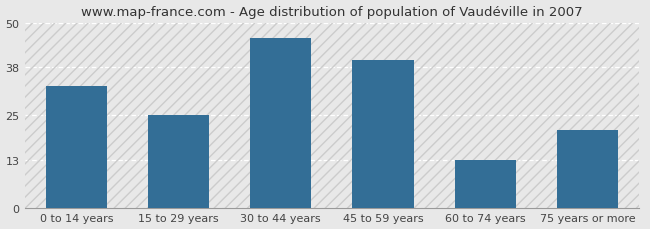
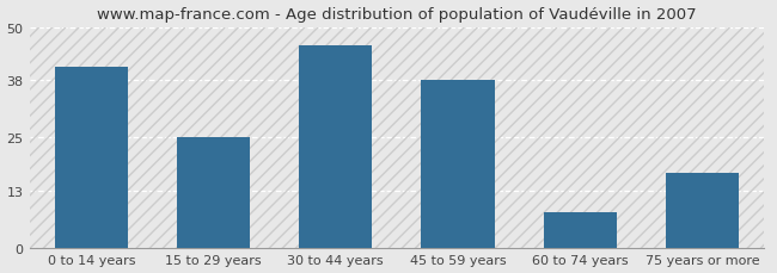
0 to 14 years: 33 -> 41
45 to 59 years: 40 -> 38
60 to 74 years: 13 -> 8
75 years or more: 21 -> 17
